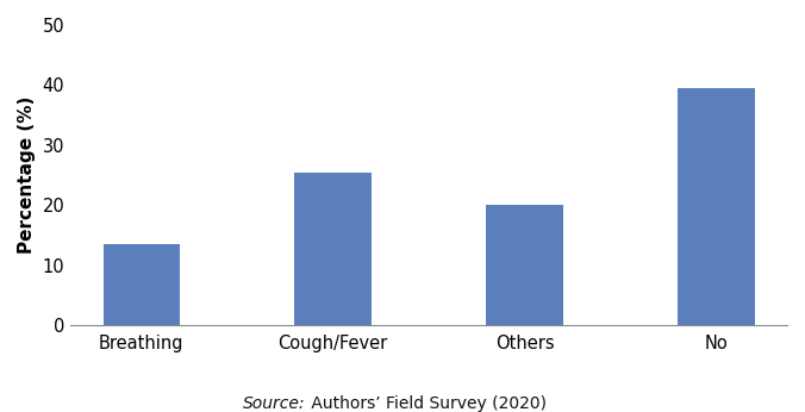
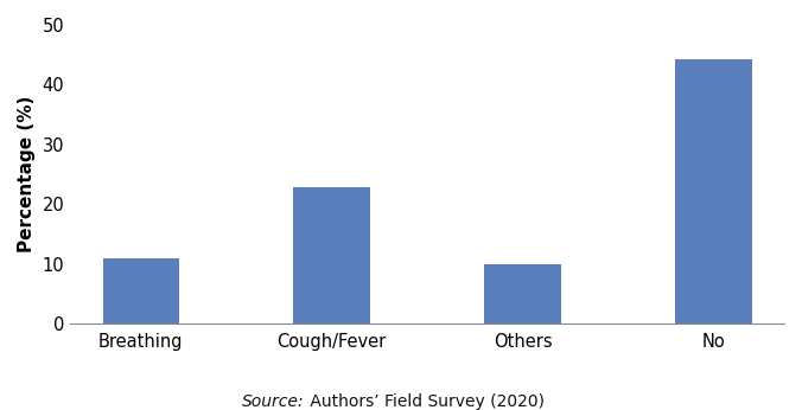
Breathing: 13.5 -> 11.0
Cough/Fever: 25.5 -> 22.8
Others: 20.0 -> 10.0
No: 39.5 -> 44.2
